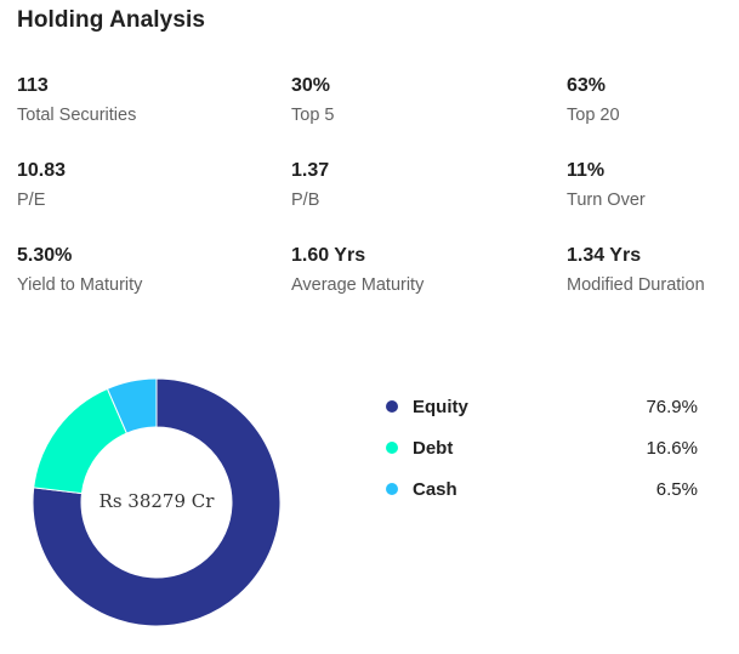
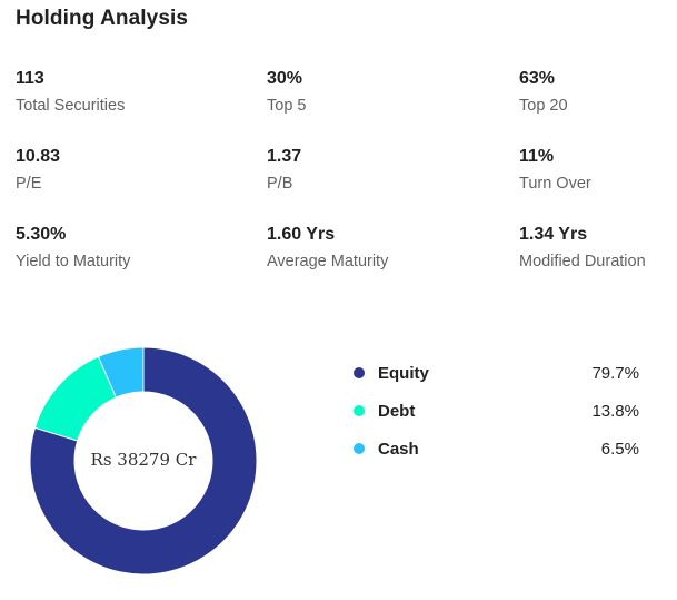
Equity: 76.9% -> 79.7%
Debt: 16.6% -> 13.8%
